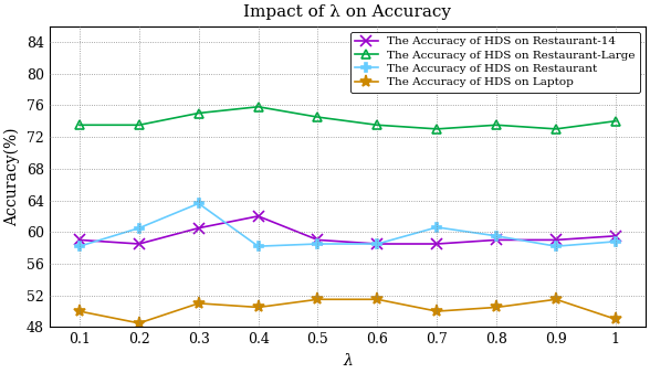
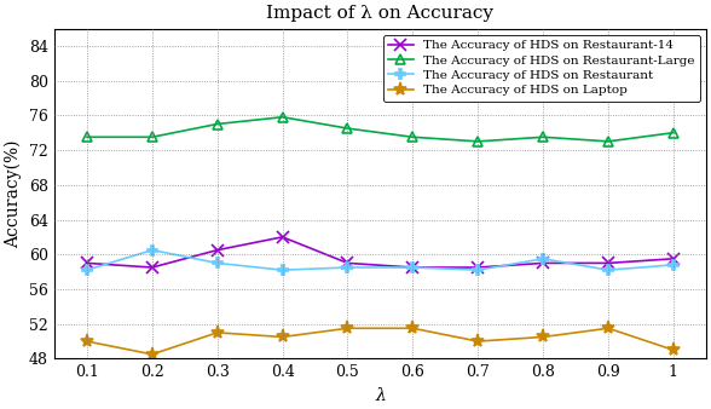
The Accuracy of HDS on Restaurant/0.3: 63.6 -> 59.0
The Accuracy of HDS on Restaurant/0.7: 60.6 -> 58.2
